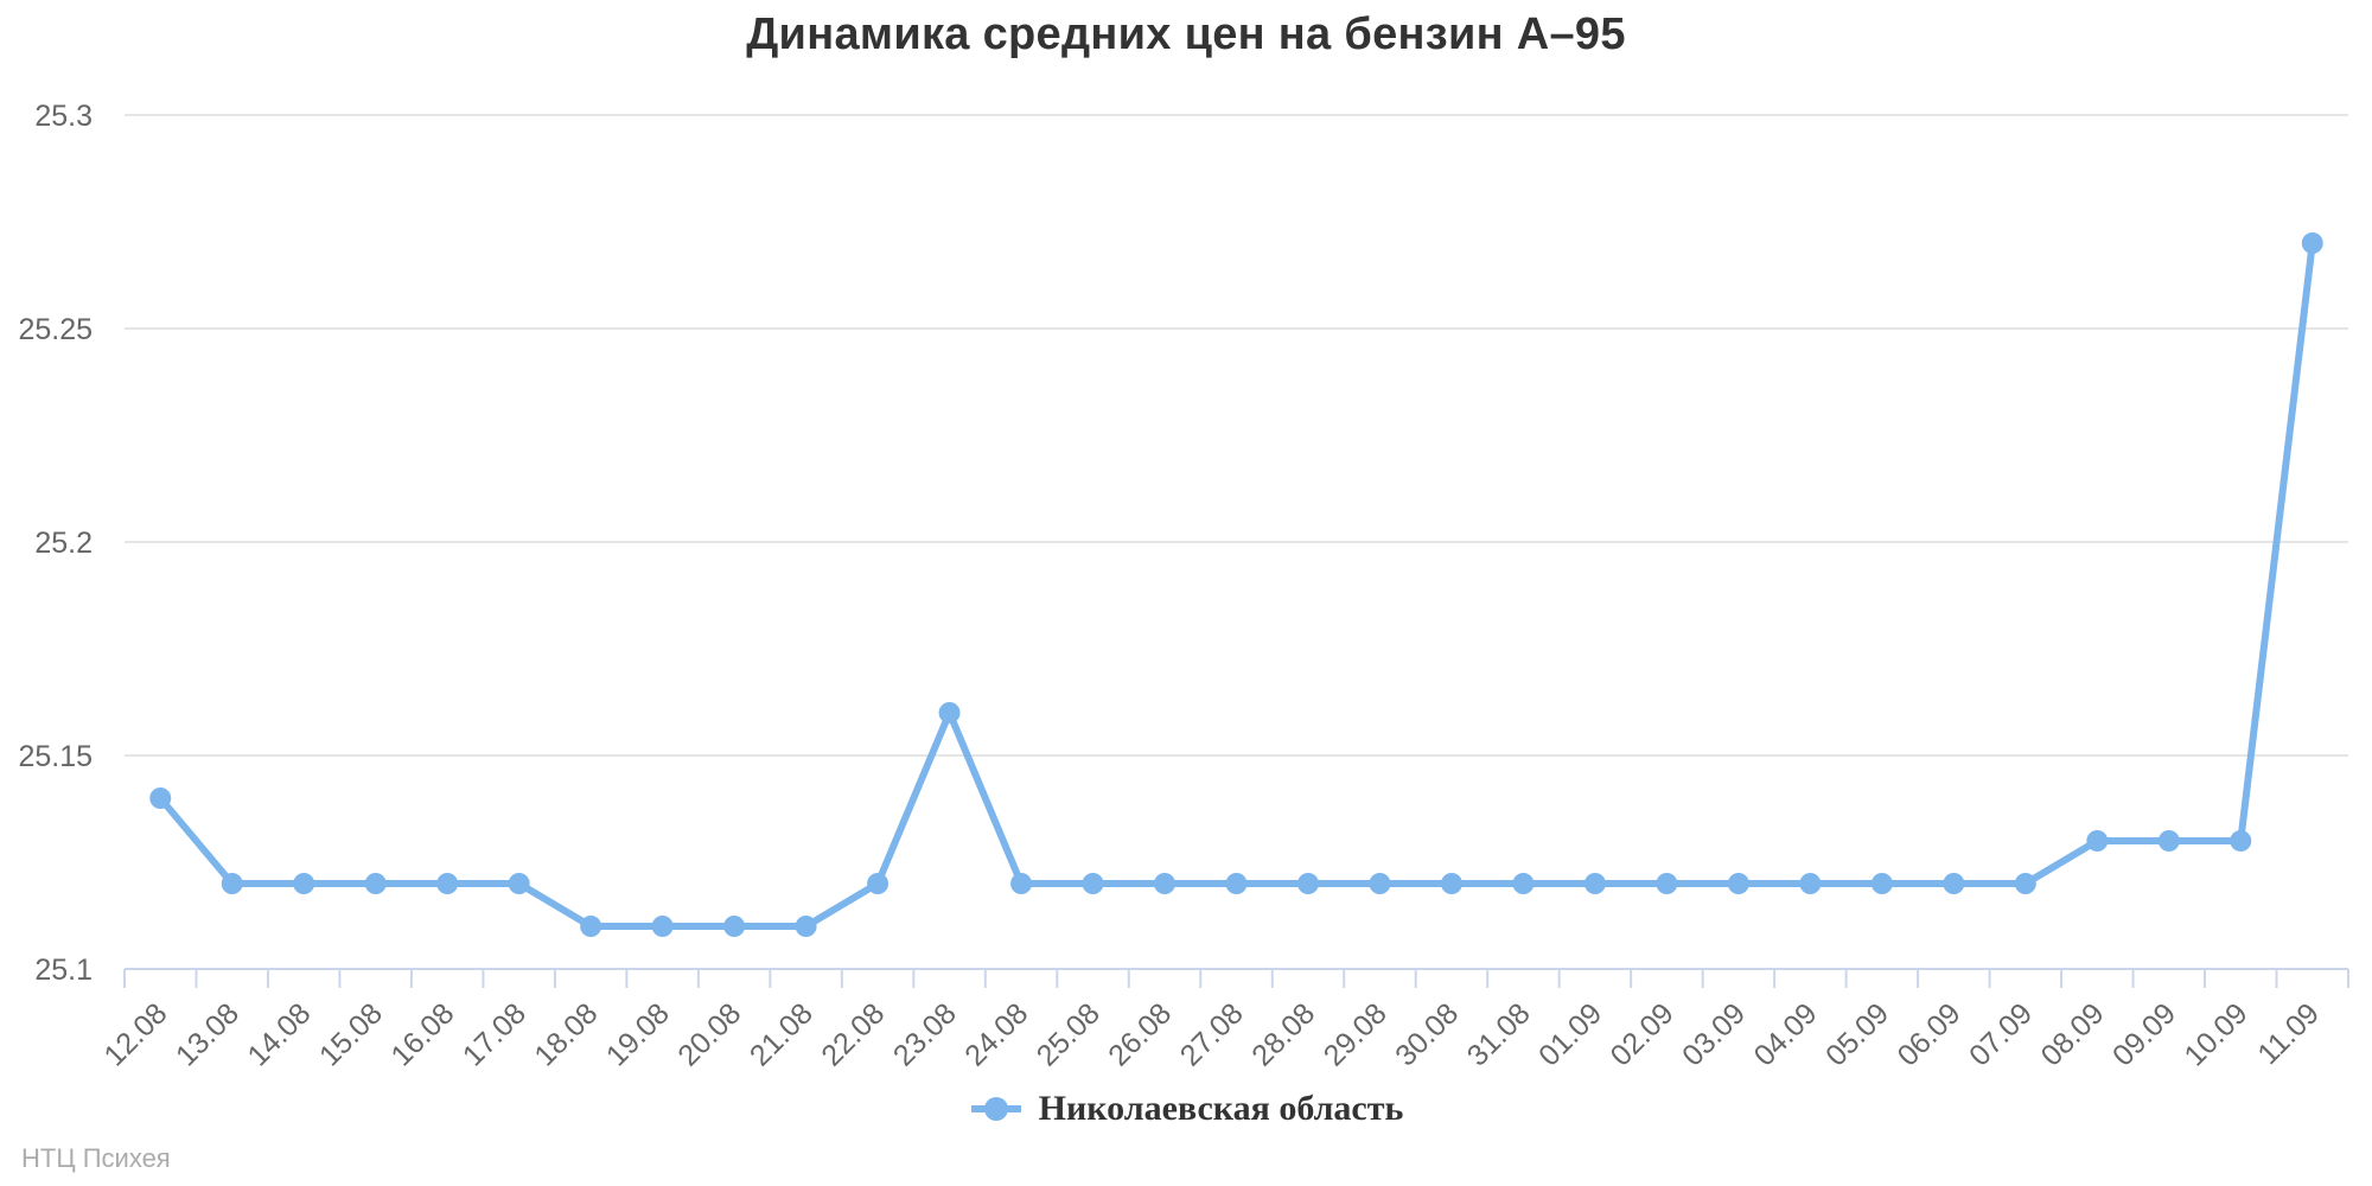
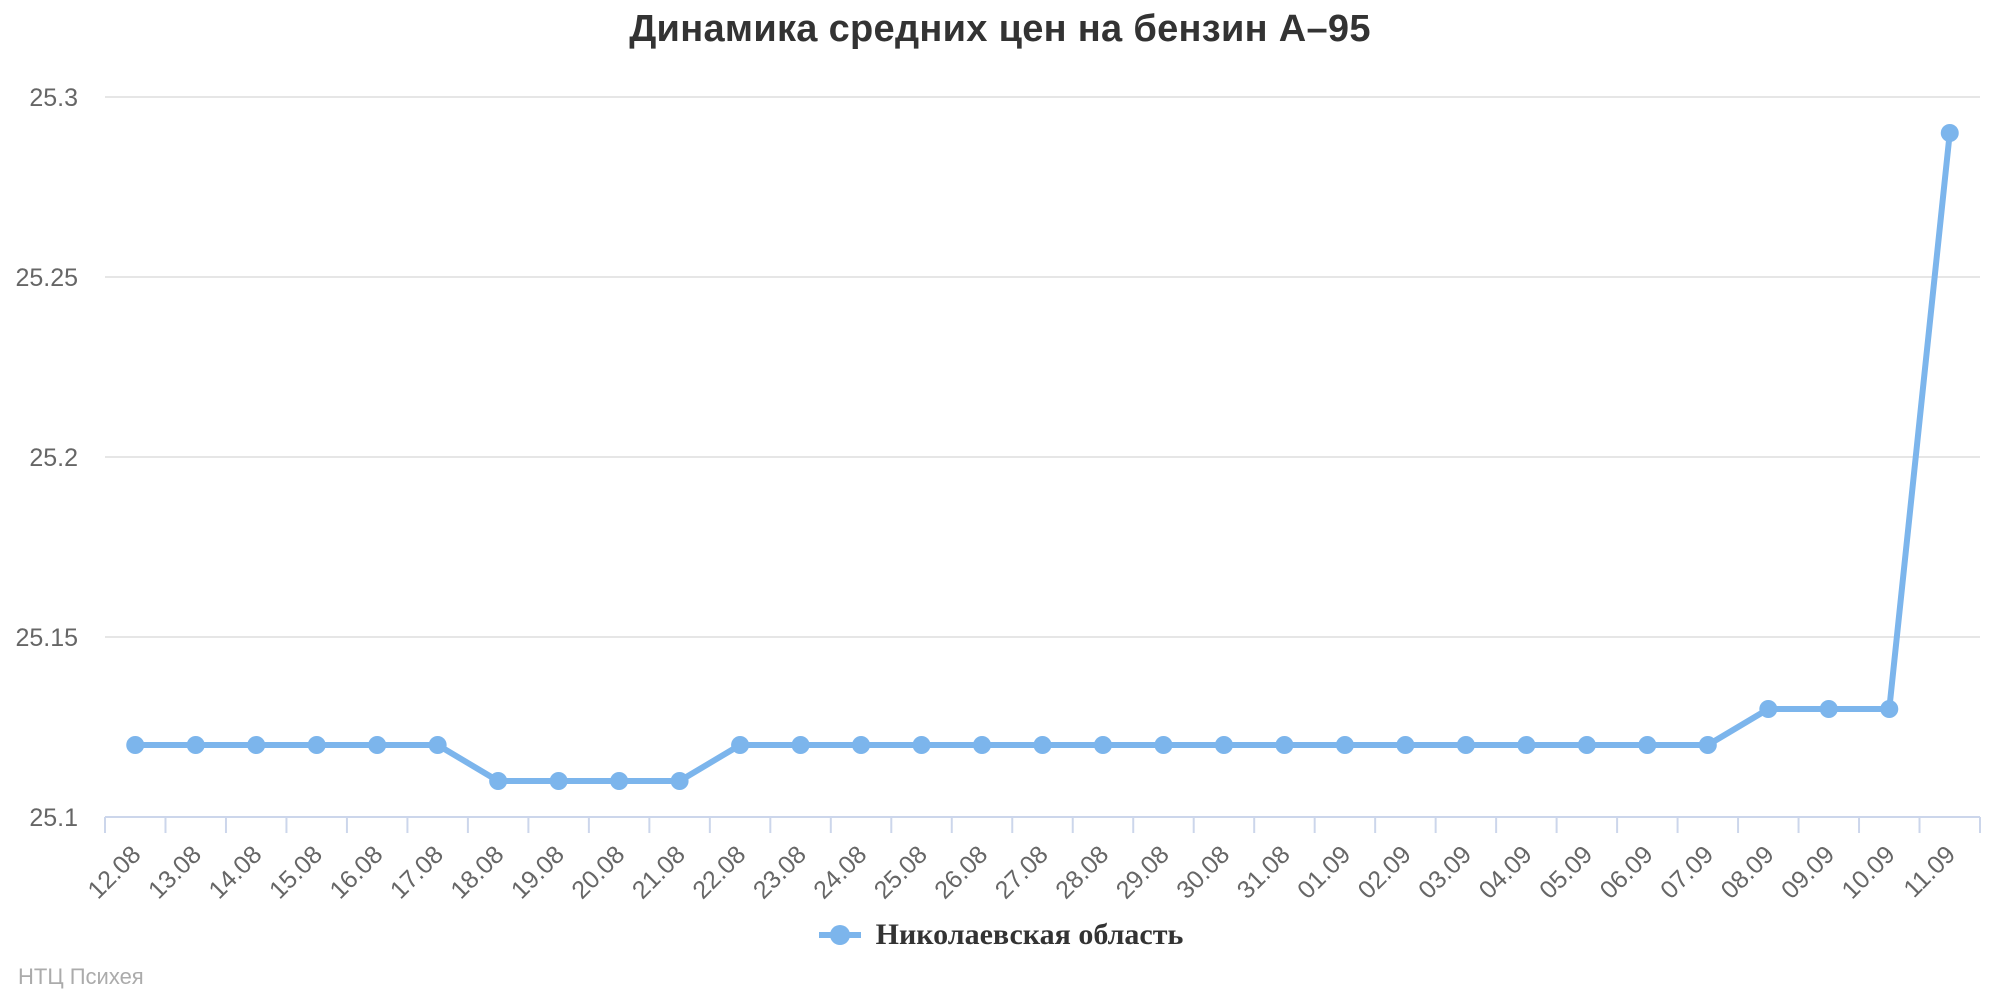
12.08: 25.14 -> 25.12
23.08: 25.16 -> 25.12
11.09: 25.27 -> 25.29
